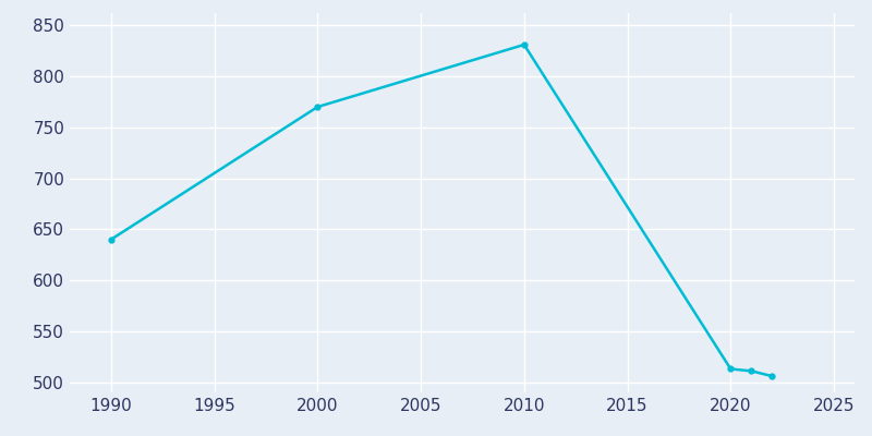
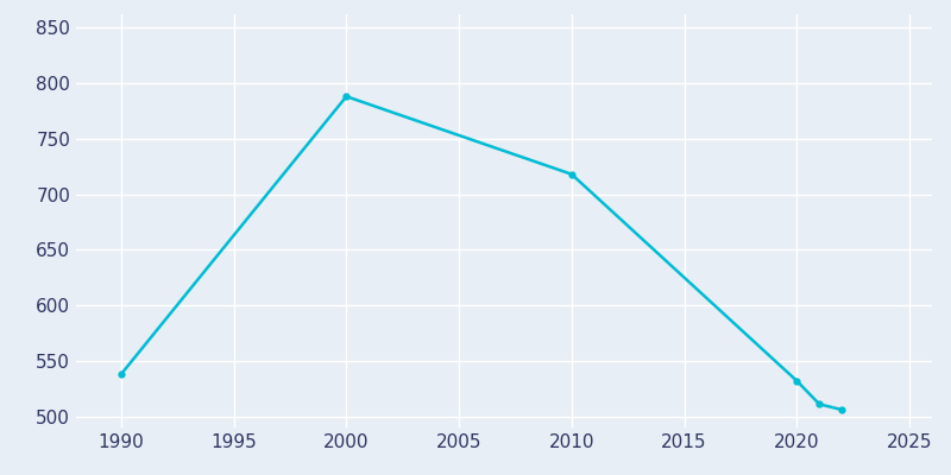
1990: 640 -> 538
2000: 770 -> 788
2010: 831 -> 718
2020: 513 -> 532
